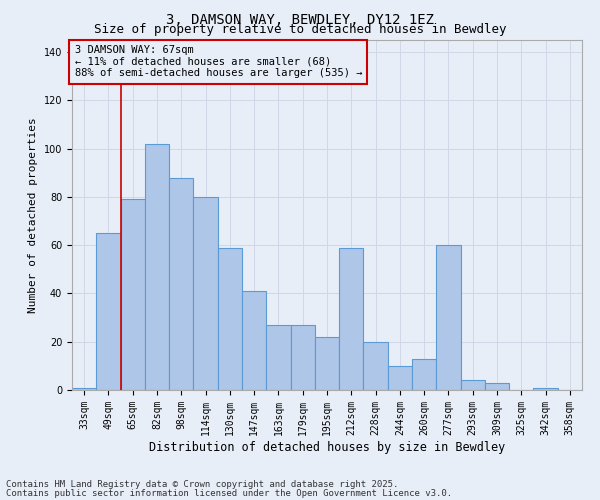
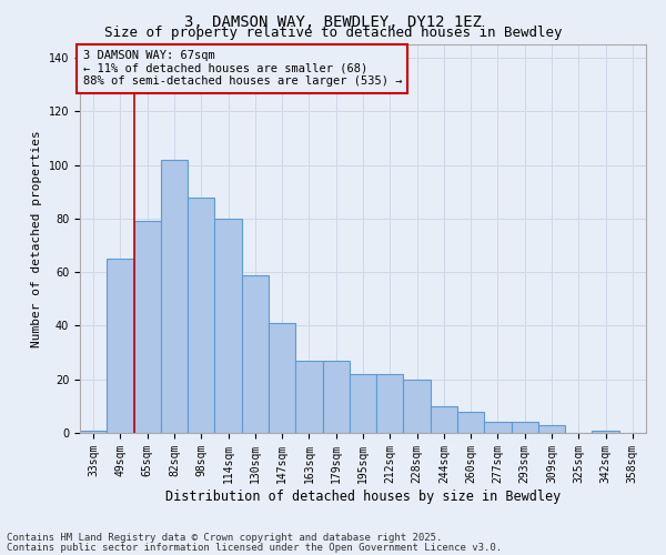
212sqm: 59 -> 22
260sqm: 13 -> 8
277sqm: 60 -> 4
